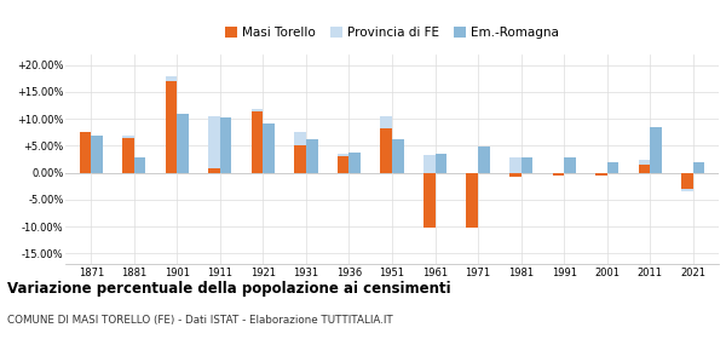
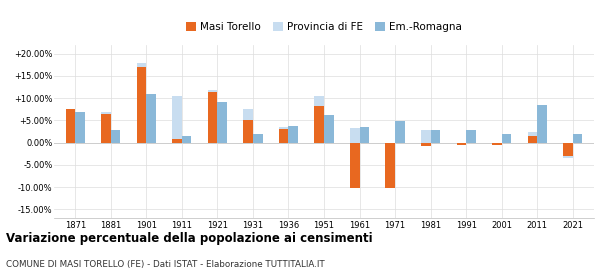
Em.-Romagna/1911: 10.2% -> 1.5%
Em.-Romagna/1931: 6.2% -> 2.0%
